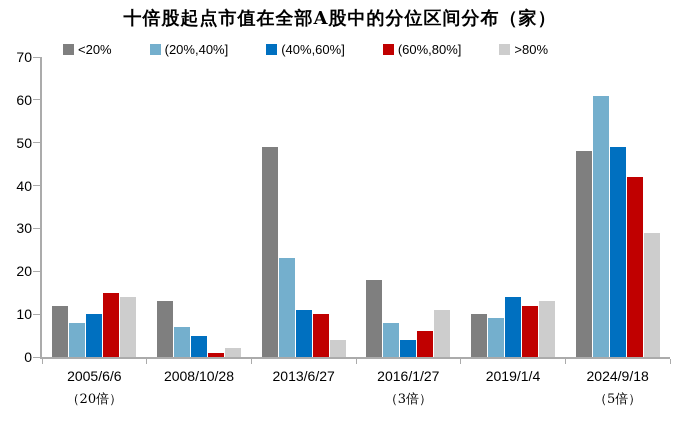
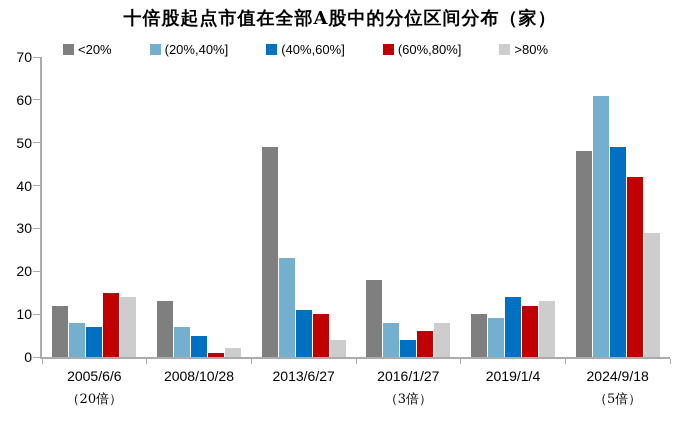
(40%,60%]/2005/6/6: 10 -> 7
>80%/2016/1/27: 11 -> 8
